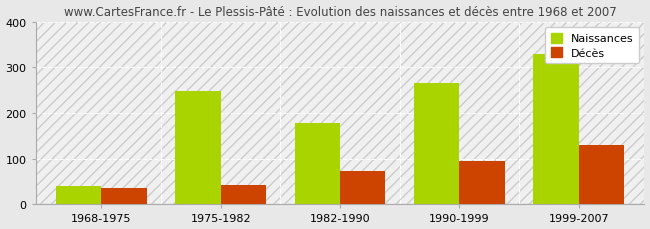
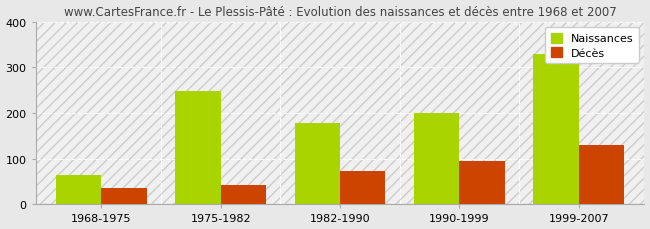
Naissances/1968-1975: 40 -> 65
Naissances/1990-1999: 265 -> 200
